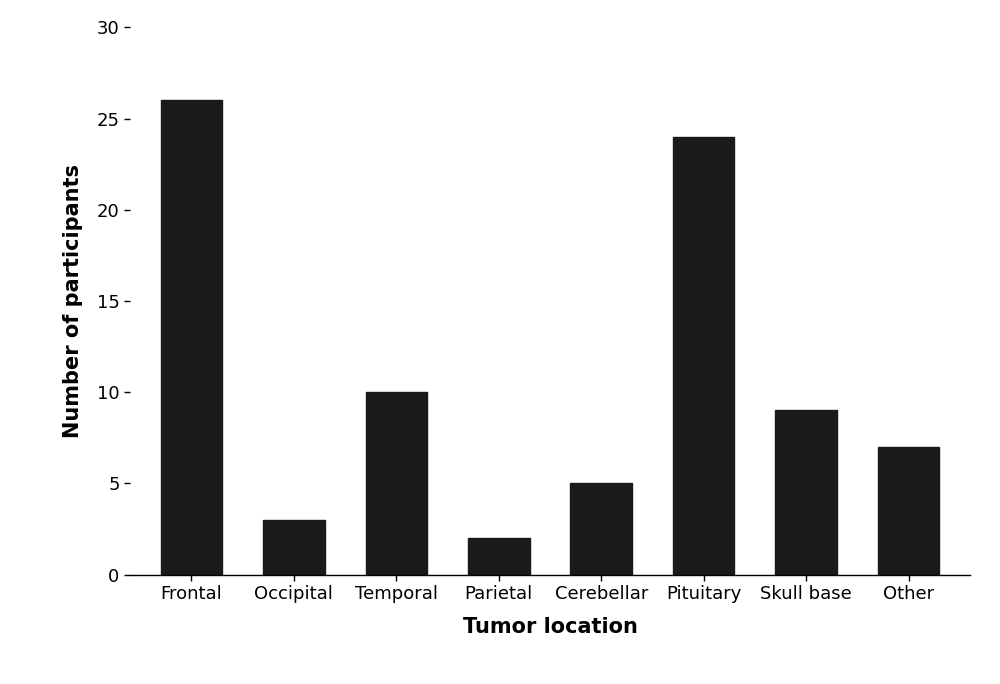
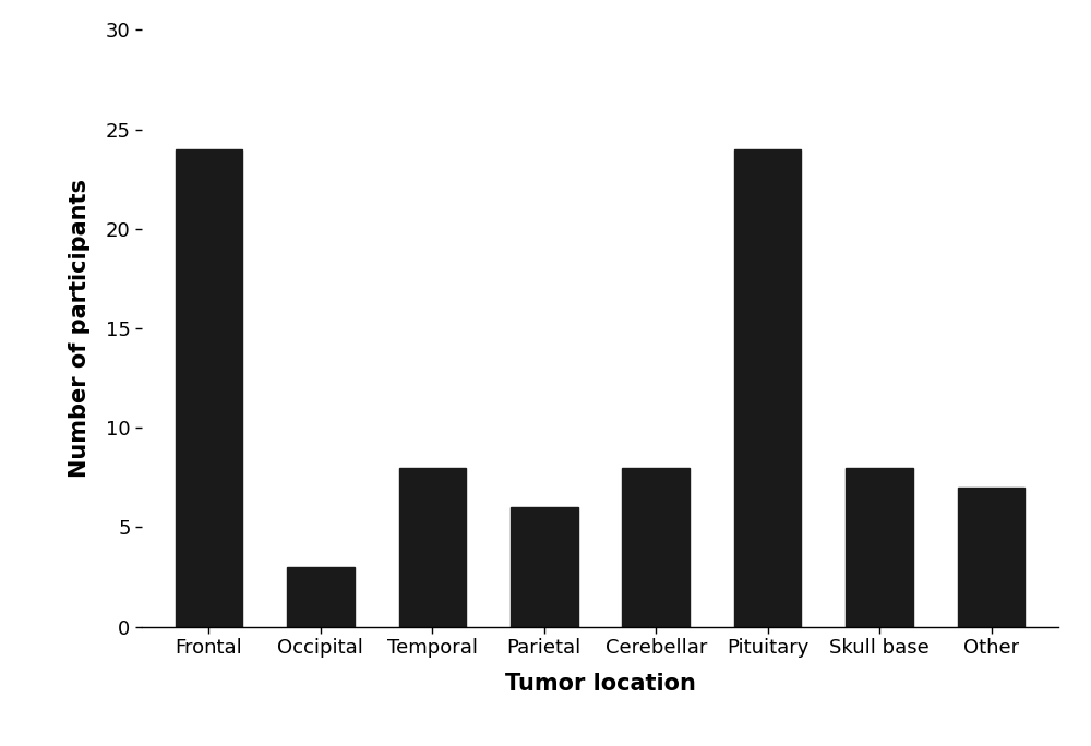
Frontal: 26 -> 24
Temporal: 10 -> 8
Parietal: 2 -> 6
Cerebellar: 5 -> 8
Skull base: 9 -> 8
